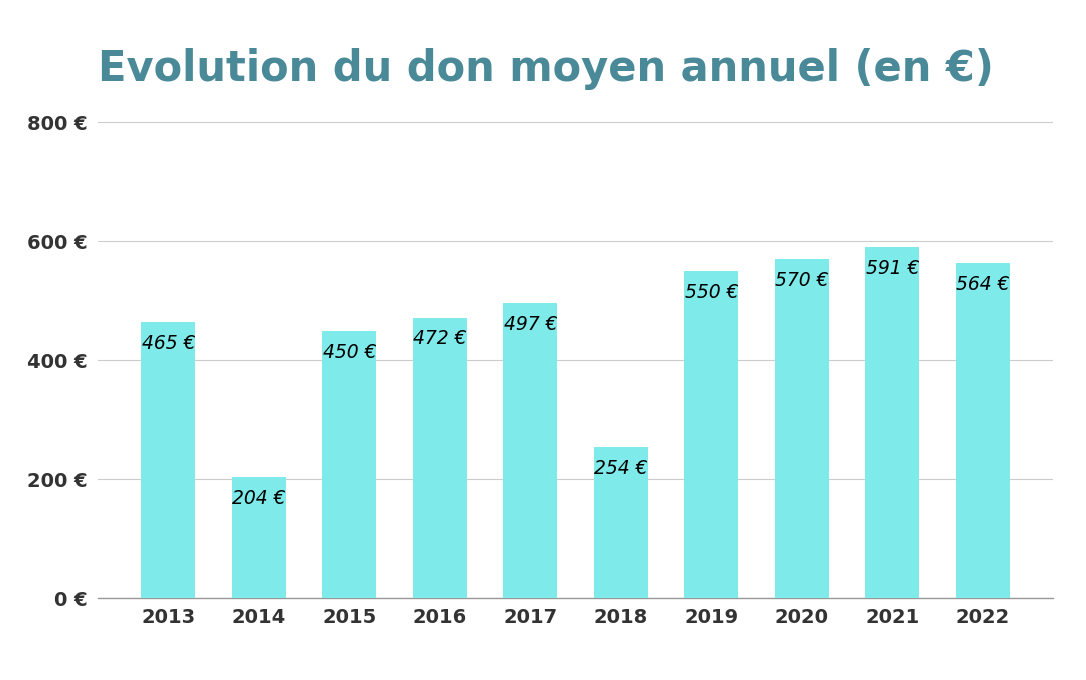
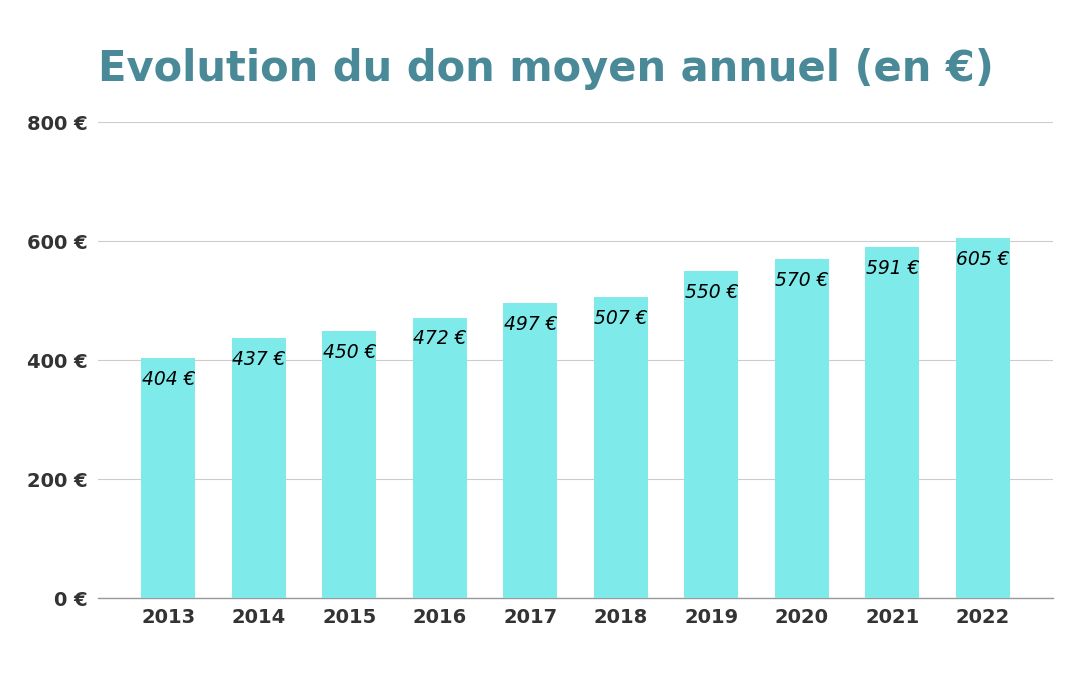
2013: 465 -> 404
2014: 204 -> 437
2018: 254 -> 507
2022: 564 -> 605
